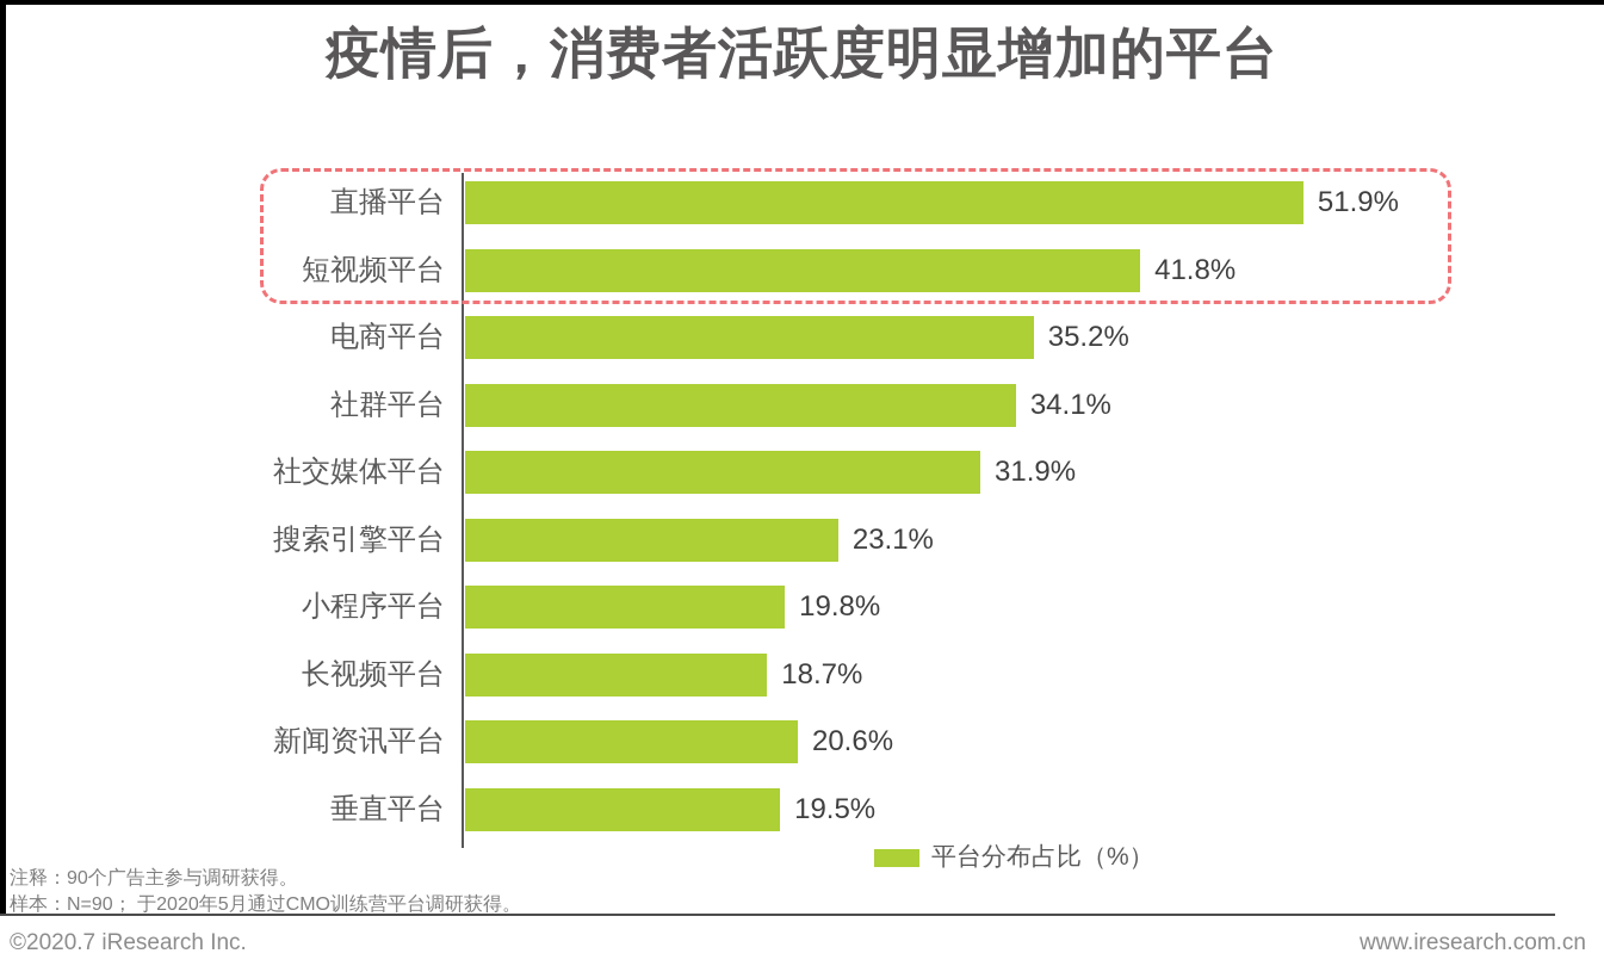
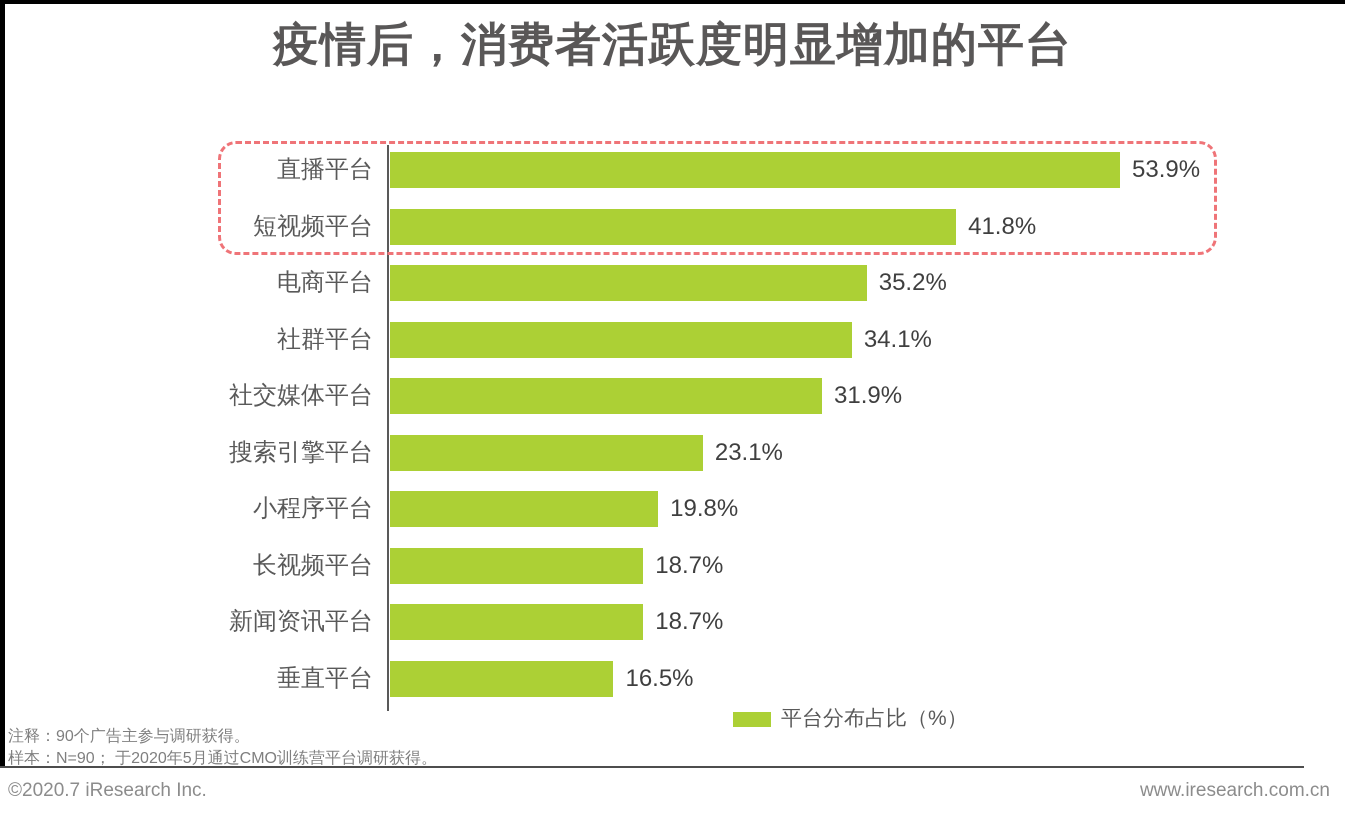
直播平台: 51.9% -> 53.9%
新闻资讯平台: 20.6% -> 18.7%
垂直平台: 19.5% -> 16.5%
